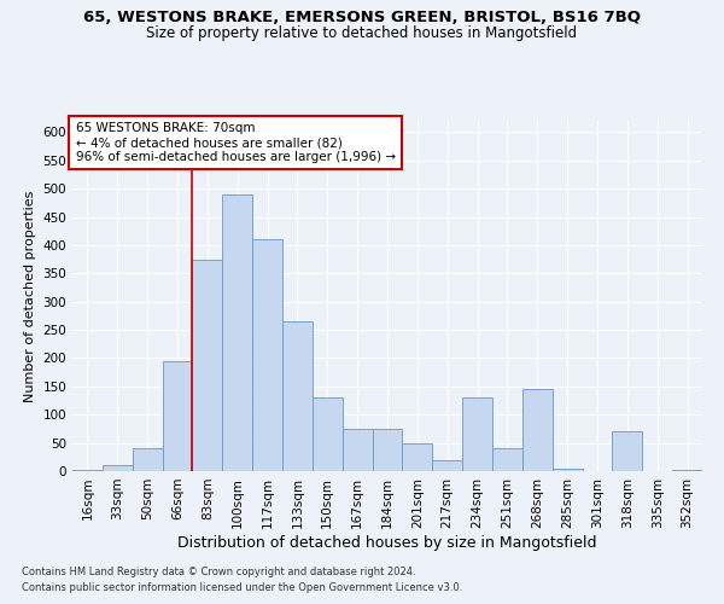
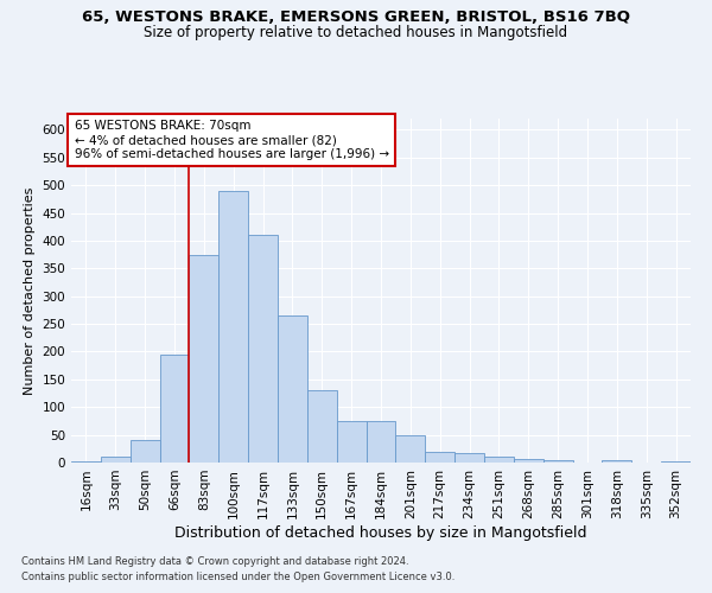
234sqm: 130 -> 18
251sqm: 40 -> 10
268sqm: 145 -> 7
318sqm: 70 -> 5
